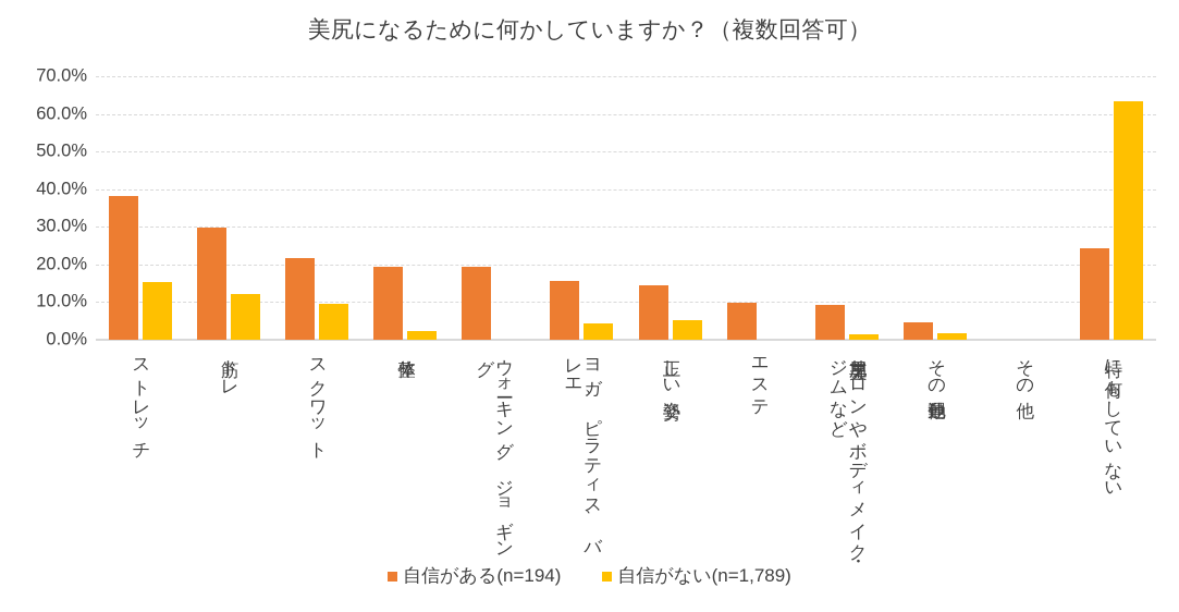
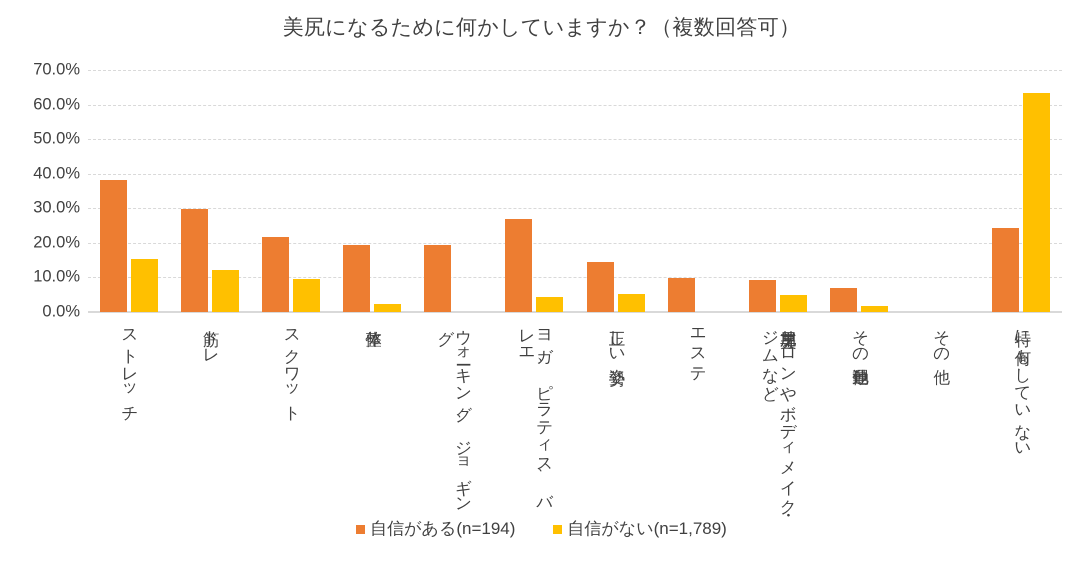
自信がある(n=194)/ヨガ、ピラティス、バレエ: 16% -> 27%
自信がない(n=1,789)/美尻専用サロンやボディメイク・ジムなど: 2% -> 5%
自信がある(n=194)/その他運動: 5% -> 7%
